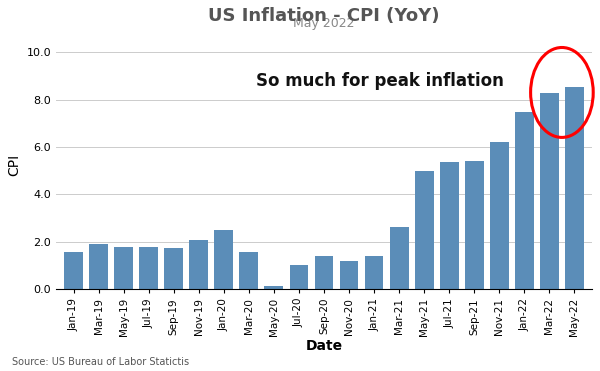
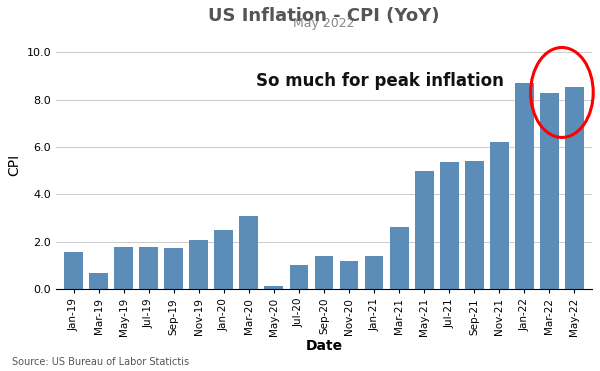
Mar-19: 1.90 -> 0.65
Mar-20: 1.54 -> 3.10
Jan-22: 7.48 -> 8.70
